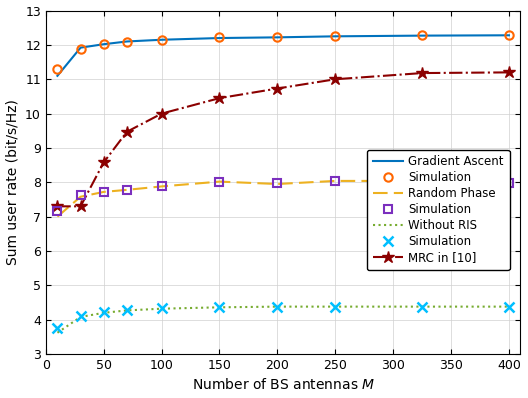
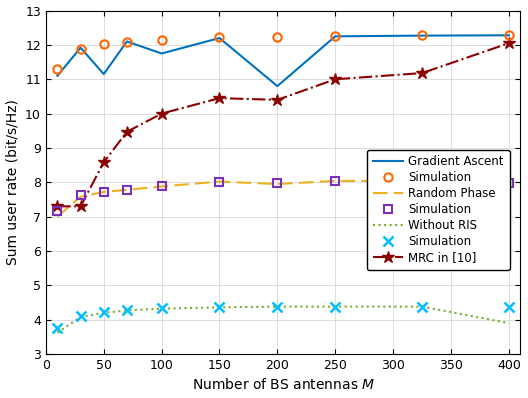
Gradient Ascent/50: 12.02 -> 11.15
Gradient Ascent/100: 12.15 -> 11.75
Gradient Ascent/200: 12.22 -> 10.80
MRC in [10]/200: 10.73 -> 10.40
Without RIS/400: 4.38 -> 3.90
MRC in [10]/400: 11.20 -> 12.05
